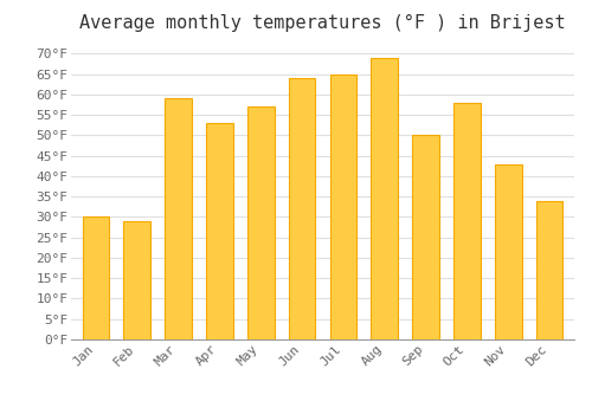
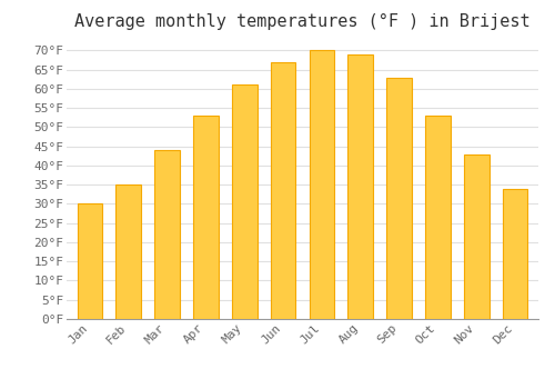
Feb: 29°F -> 35°F
Mar: 59°F -> 44°F
May: 57°F -> 61°F
Jun: 64°F -> 67°F
Jul: 65°F -> 70°F
Sep: 50°F -> 63°F
Oct: 58°F -> 53°F
